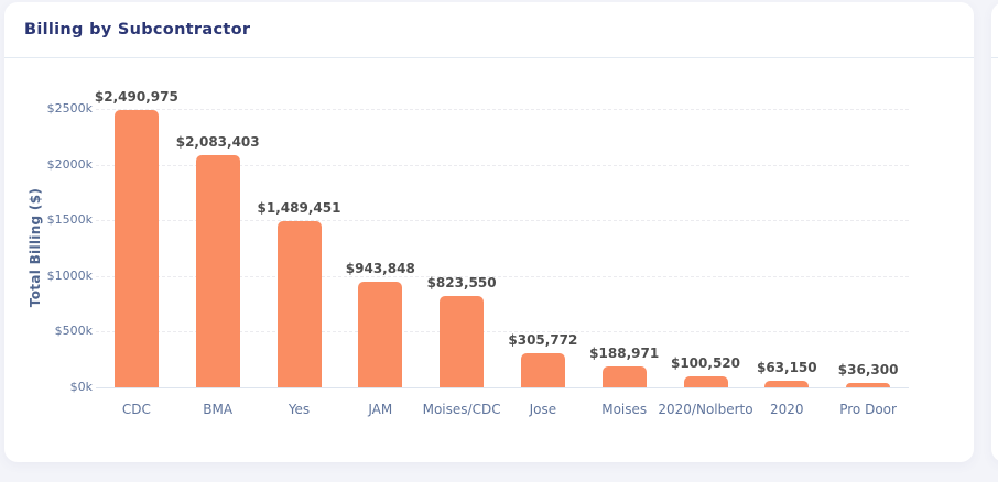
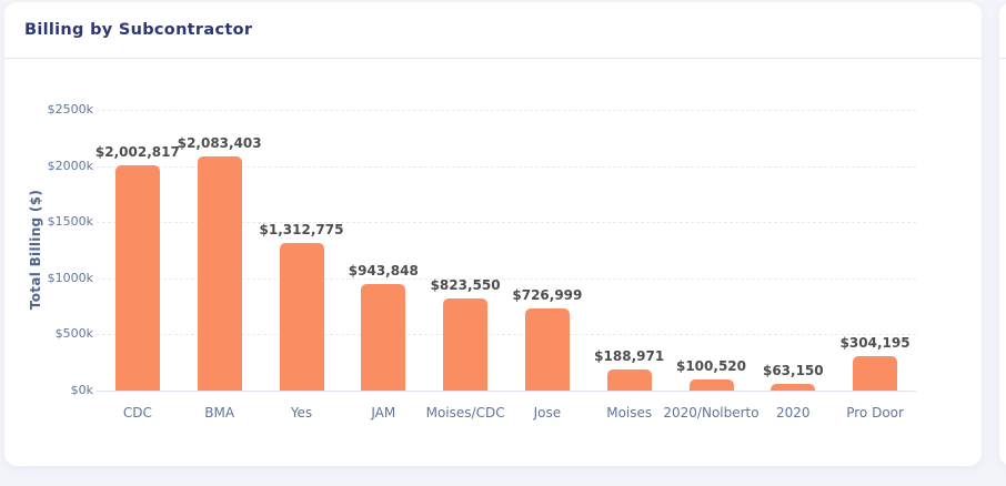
CDC: $2,490,975 -> $2,002,817
Yes: $1,489,451 -> $1,312,775
Jose: $305,772 -> $726,999
Pro Door: $36,300 -> $304,195
